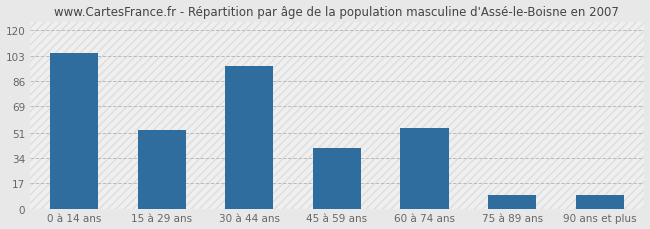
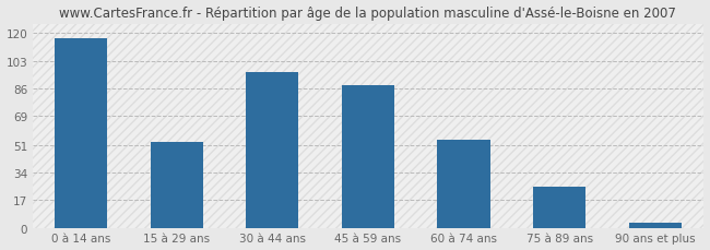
0 à 14 ans: 105 -> 117
45 à 59 ans: 41 -> 88
75 à 89 ans: 9 -> 25
90 ans et plus: 9 -> 3
